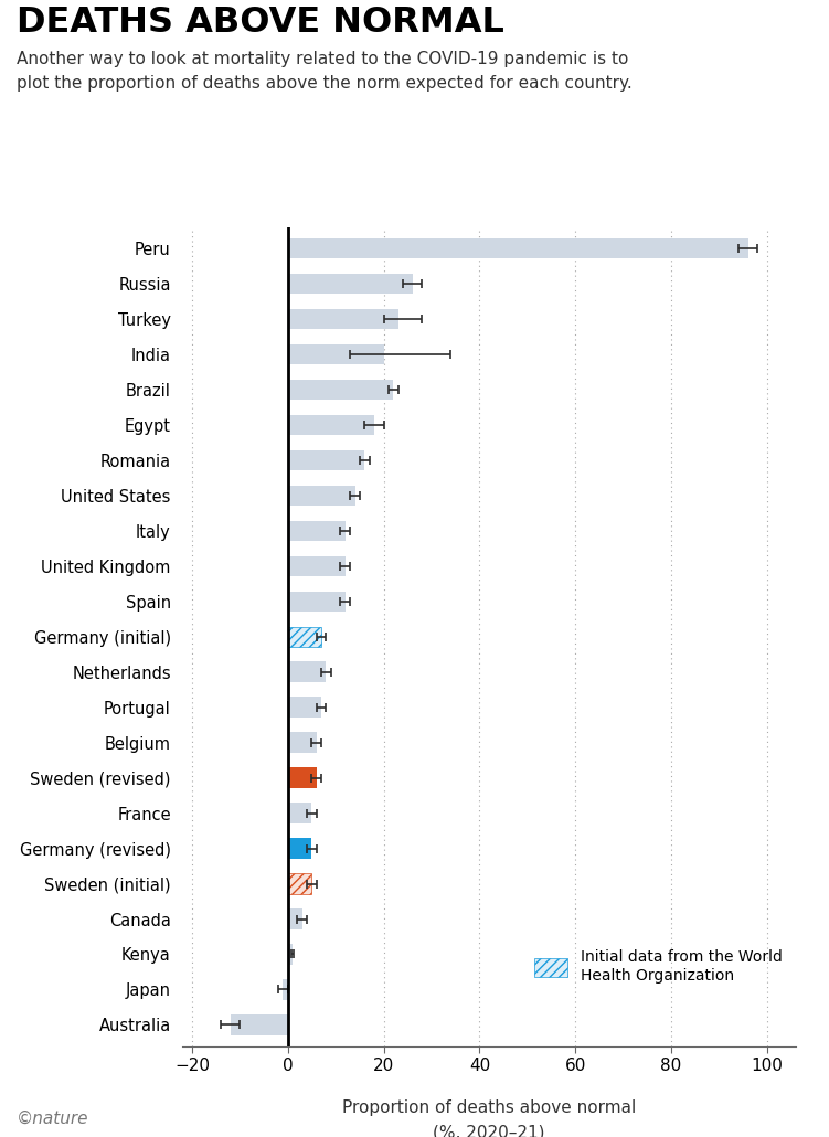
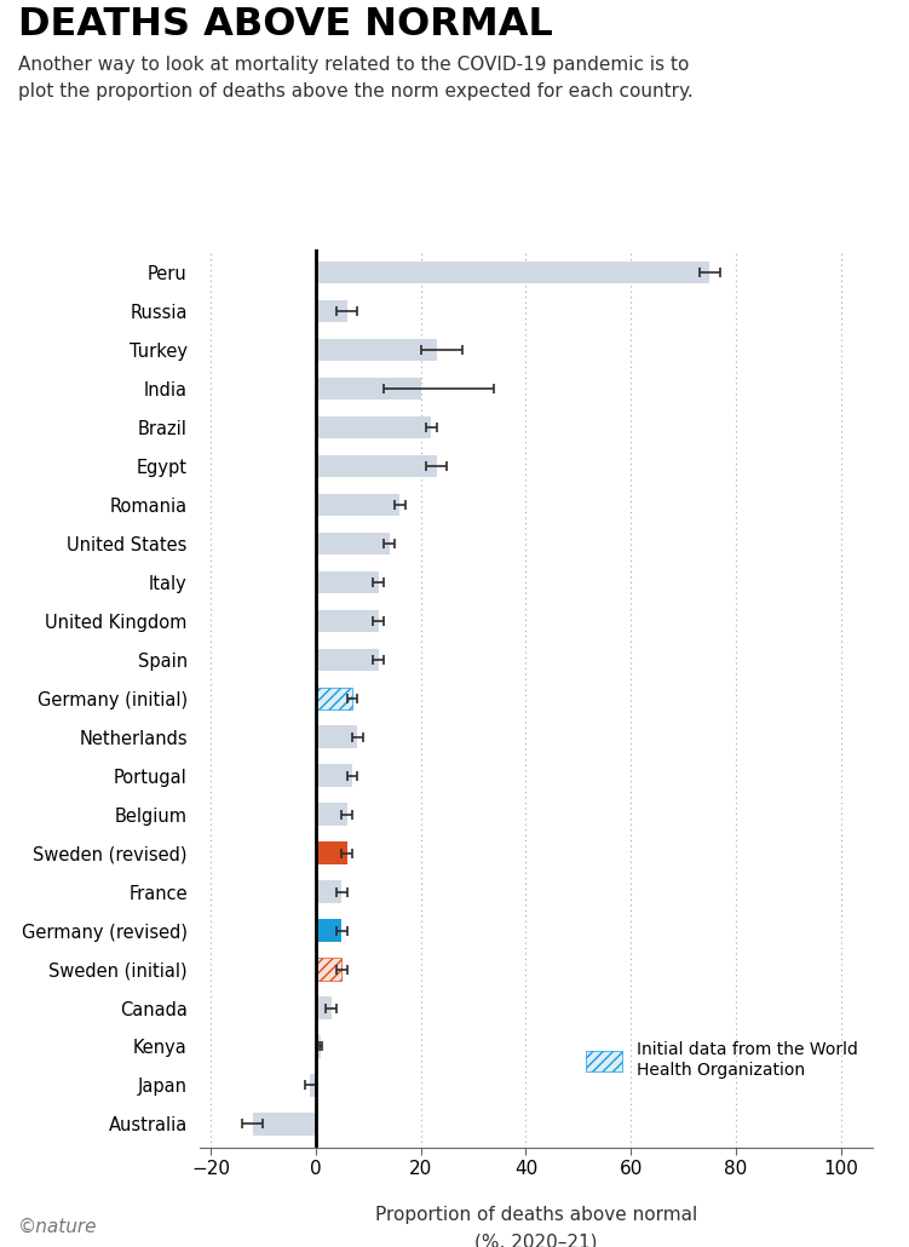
Peru: 96 -> 75
Russia: 26 -> 6
Egypt: 18 -> 23
